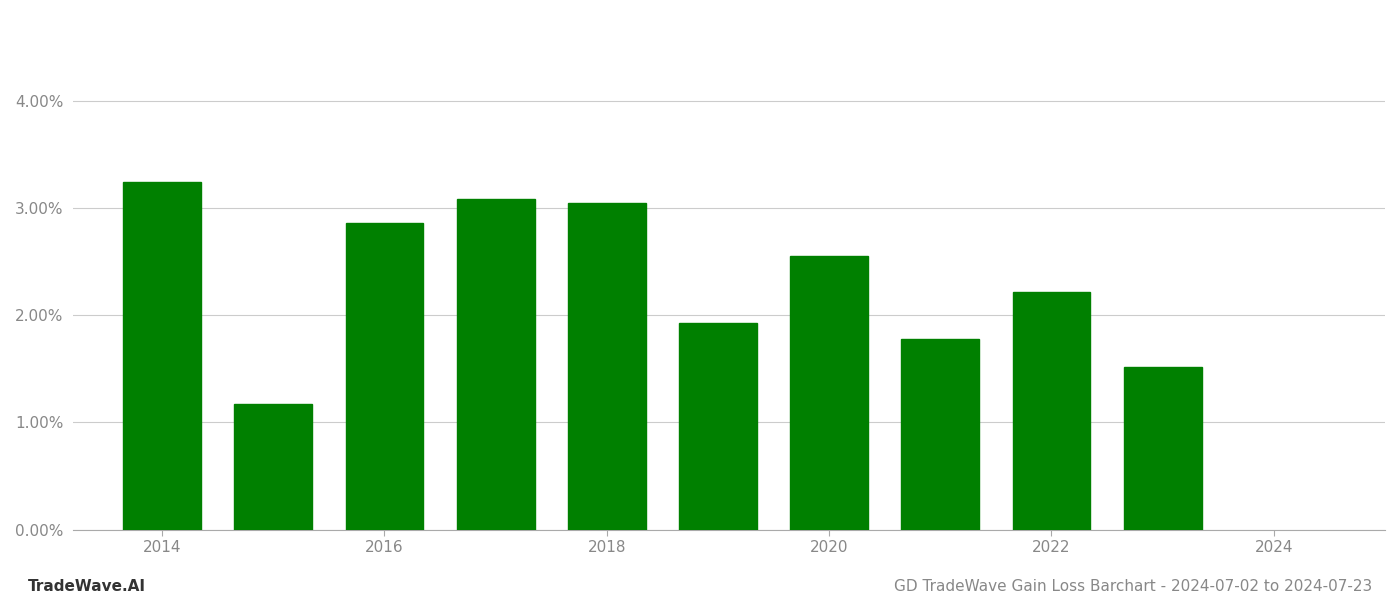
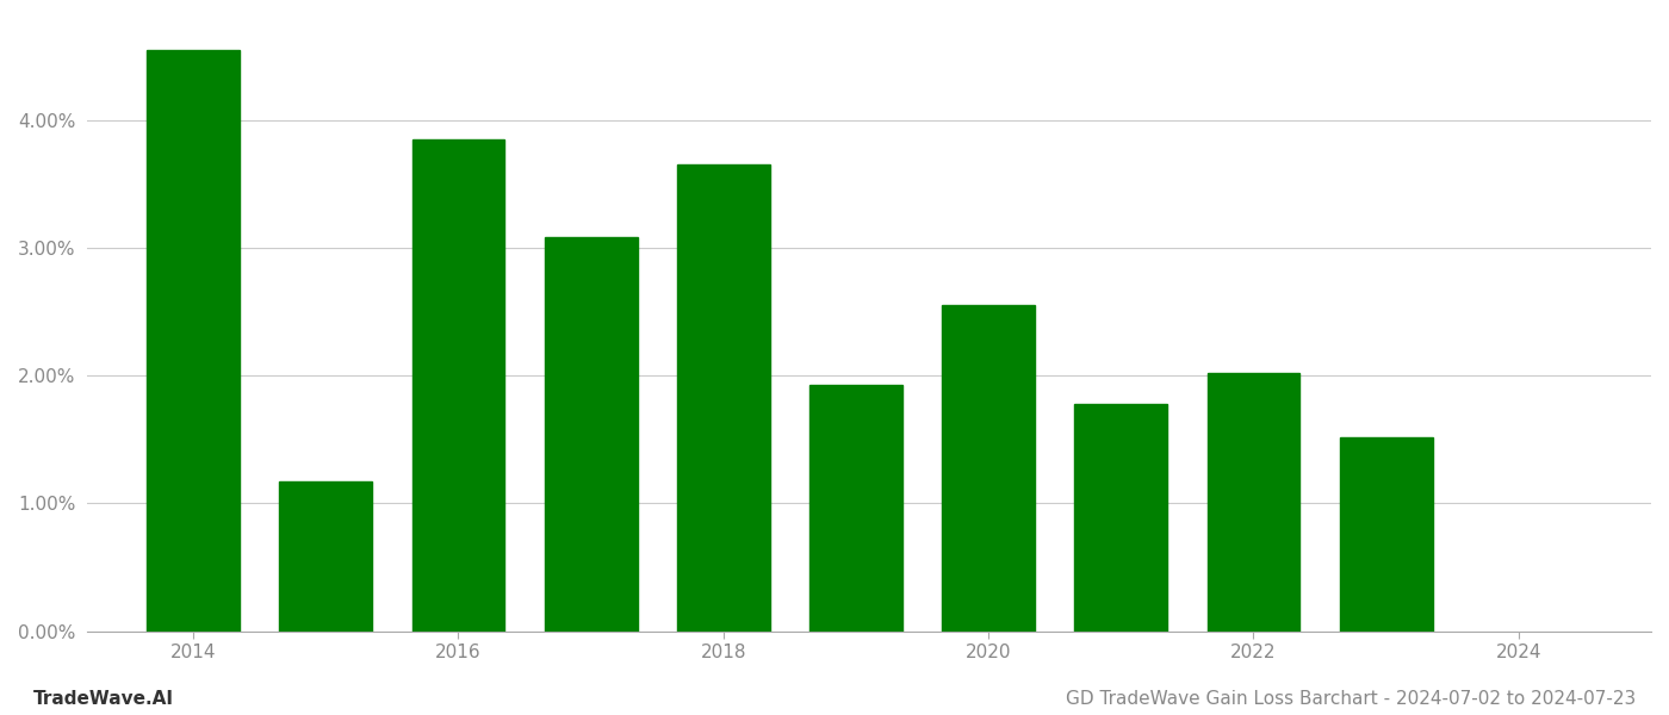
2014: 3.24% -> 4.55%
2016: 2.86% -> 3.85%
2018: 3.05% -> 3.65%
2022: 2.22% -> 2.02%
